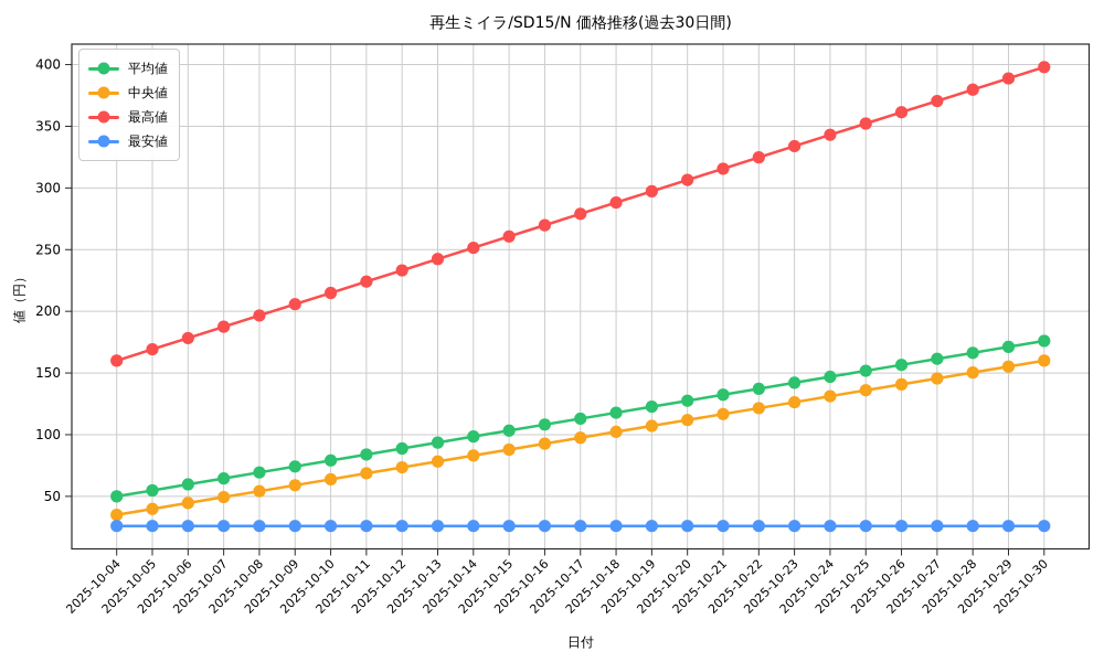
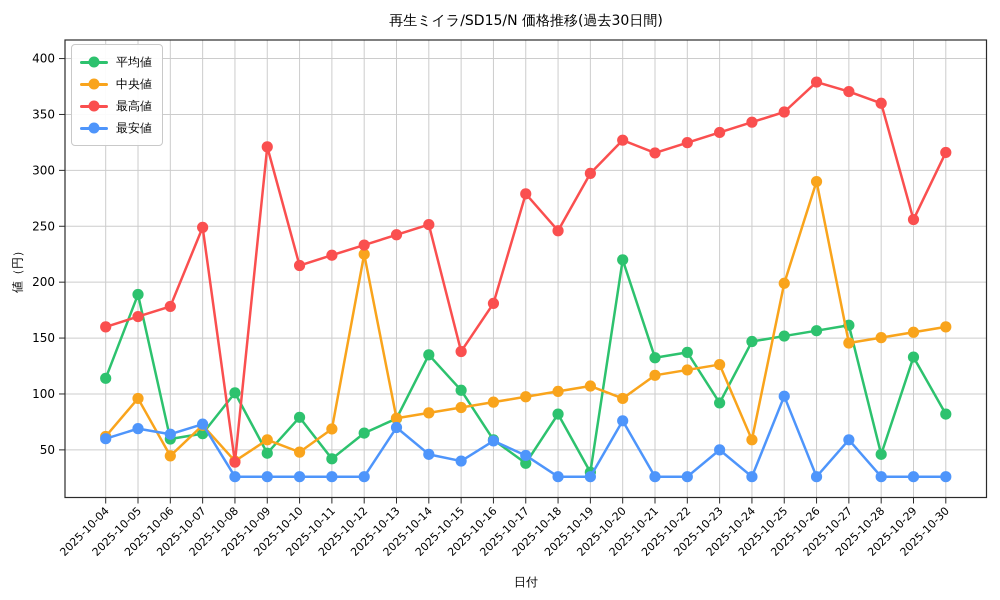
平均値/2025-10-04: 50 -> 114
中央値/2025-10-04: 35 -> 62
最安値/2025-10-04: 26 -> 60
平均値/2025-10-05: 55 -> 189
中央値/2025-10-05: 40 -> 96
最安値/2025-10-05: 26 -> 69
最安値/2025-10-06: 26 -> 64
中央値/2025-10-07: 49 -> 72
最高値/2025-10-07: 188 -> 249
最安値/2025-10-07: 26 -> 73
平均値/2025-10-08: 69 -> 101
中央値/2025-10-08: 54 -> 40
最高値/2025-10-08: 197 -> 39
平均値/2025-10-09: 74 -> 47
最高値/2025-10-09: 206 -> 321
中央値/2025-10-10: 64 -> 48
平均値/2025-10-11: 84 -> 42
平均値/2025-10-12: 89 -> 65
中央値/2025-10-12: 74 -> 225
平均値/2025-10-13: 94 -> 78
最安値/2025-10-13: 26 -> 70
平均値/2025-10-14: 98 -> 135
最安値/2025-10-14: 26 -> 46
最高値/2025-10-15: 261 -> 138
最安値/2025-10-15: 26 -> 40
平均値/2025-10-16: 108 -> 59
最高値/2025-10-16: 270 -> 181
最安値/2025-10-16: 26 -> 58
平均値/2025-10-17: 113 -> 38
最安値/2025-10-17: 26 -> 45
平均値/2025-10-18: 118 -> 82
最高値/2025-10-18: 288 -> 246
平均値/2025-10-19: 123 -> 30
平均値/2025-10-20: 128 -> 220
中央値/2025-10-20: 112 -> 96
最高値/2025-10-20: 306 -> 327
最安値/2025-10-20: 26 -> 76
平均値/2025-10-23: 142 -> 92
最安値/2025-10-23: 26 -> 50
中央値/2025-10-24: 131 -> 59
中央値/2025-10-25: 136 -> 199
最安値/2025-10-25: 26 -> 98
中央値/2025-10-26: 141 -> 290
最高値/2025-10-26: 361 -> 379
最安値/2025-10-27: 26 -> 59
平均値/2025-10-28: 166 -> 46
最高値/2025-10-28: 380 -> 360
平均値/2025-10-29: 171 -> 133
最高値/2025-10-29: 389 -> 256
平均値/2025-10-30: 176 -> 82
最高値/2025-10-30: 398 -> 316
